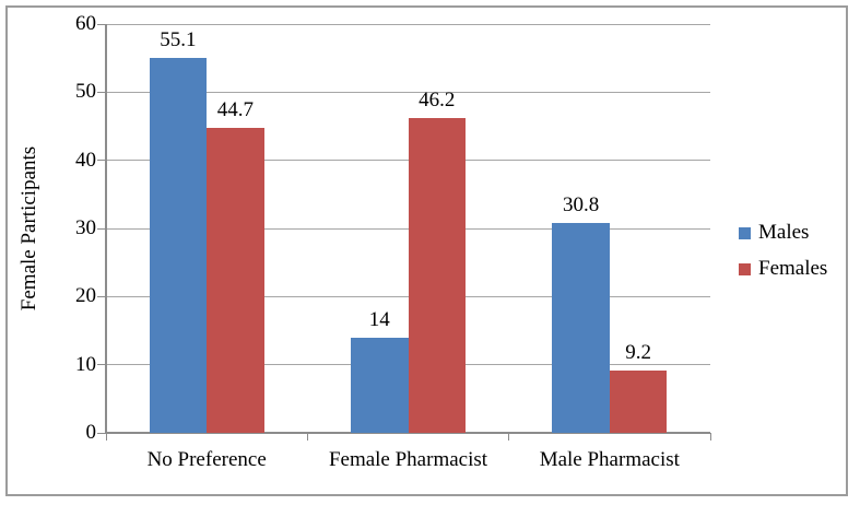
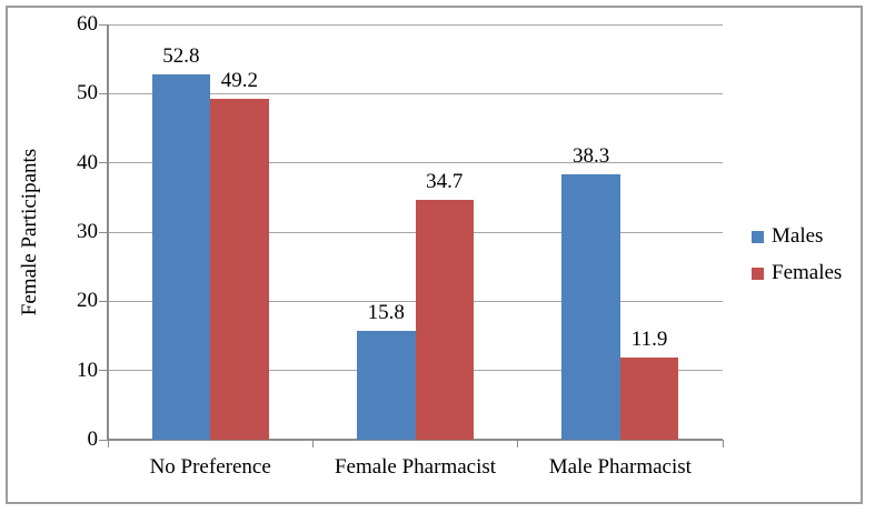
Males/No Preference: 55.1 -> 52.8
Females/No Preference: 44.7 -> 49.2
Males/Female Pharmacist: 14 -> 15.8
Females/Female Pharmacist: 46.2 -> 34.7
Males/Male Pharmacist: 30.8 -> 38.3
Females/Male Pharmacist: 9.2 -> 11.9
